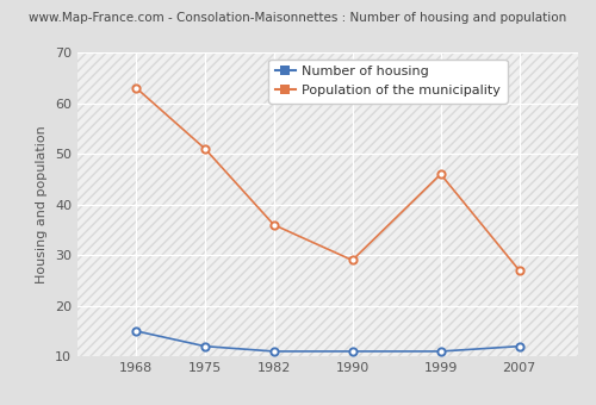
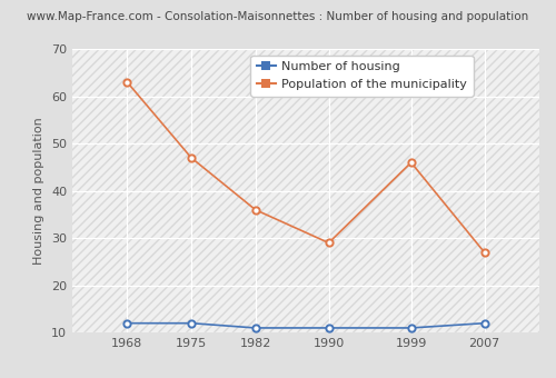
Number of housing/1968: 15 -> 12
Population of the municipality/1975: 51 -> 47
